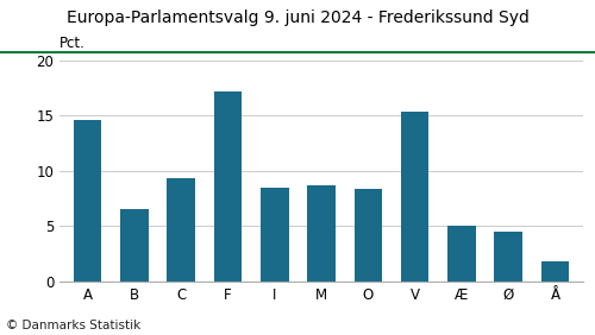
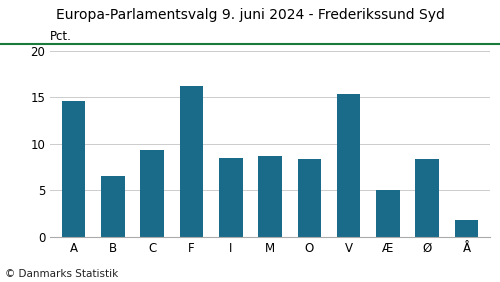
F: 17.2 -> 16.2
Ø: 4.5 -> 8.4
